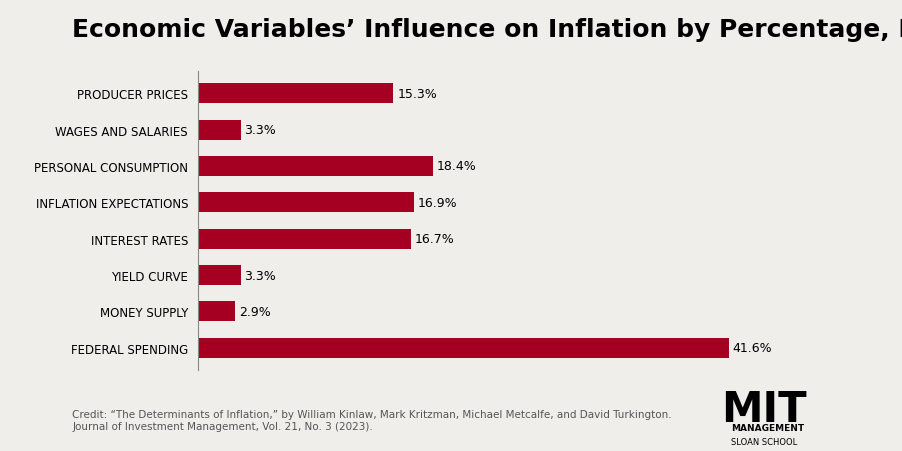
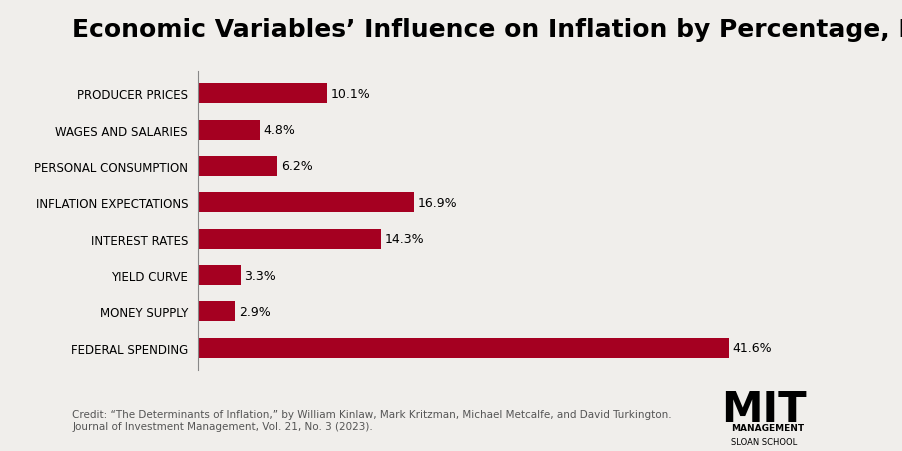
PRODUCER PRICES: 15.3% -> 10.1%
WAGES AND SALARIES: 3.3% -> 4.8%
PERSONAL CONSUMPTION: 18.4% -> 6.2%
INTEREST RATES: 16.7% -> 14.3%
